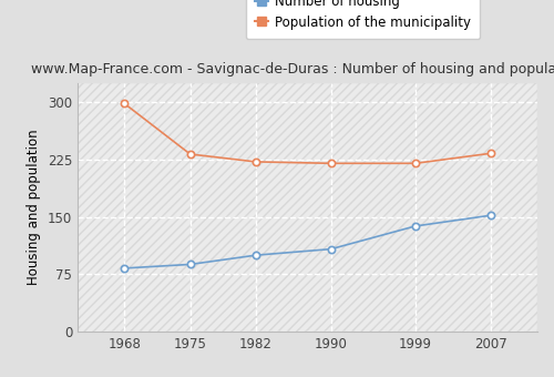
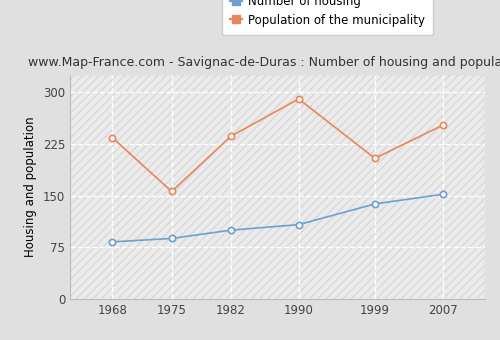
Population of the municipality/1968: 298 -> 234
Population of the municipality/1975: 232 -> 156
Population of the municipality/1982: 222 -> 236
Population of the municipality/1990: 220 -> 290
Population of the municipality/1999: 220 -> 204
Population of the municipality/2007: 233 -> 252
